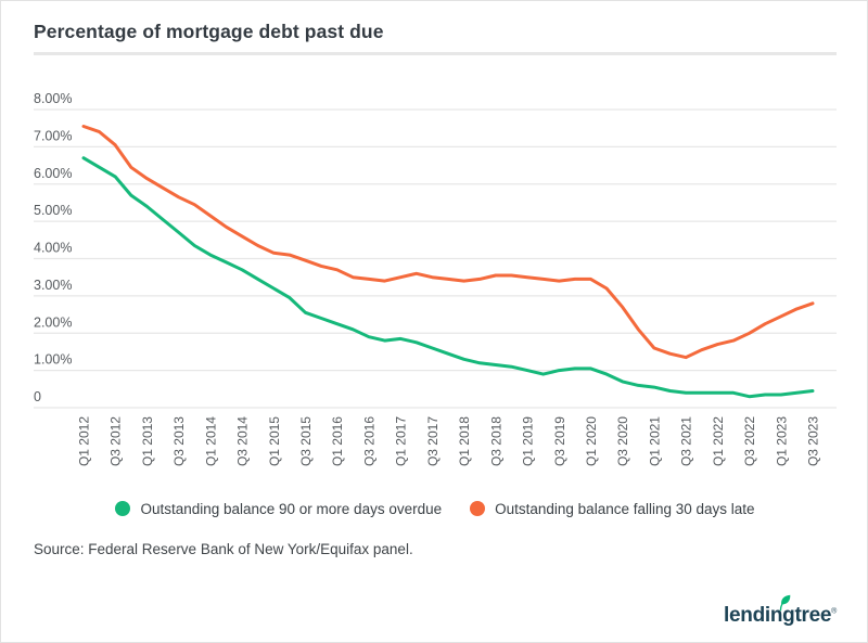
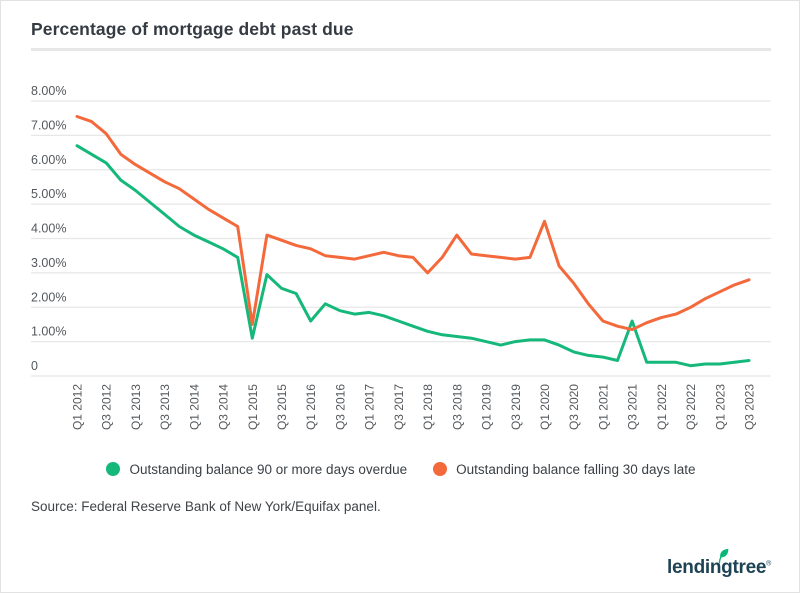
Outstanding balance 90 or more days overdue/Q1 2015: 3.2% -> 1.1%
Outstanding balance falling 30 days late/Q1 2015: 4.2% -> 1.5%
Outstanding balance 90 or more days overdue/Q1 2016: 2.2% -> 1.6%
Outstanding balance falling 30 days late/Q1 2018: 3.4% -> 3.0%
Outstanding balance falling 30 days late/Q3 2018: 3.5% -> 4.1%
Outstanding balance falling 30 days late/Q1 2020: 3.5% -> 4.5%
Outstanding balance 90 or more days overdue/Q3 2021: 0.4% -> 1.6%
